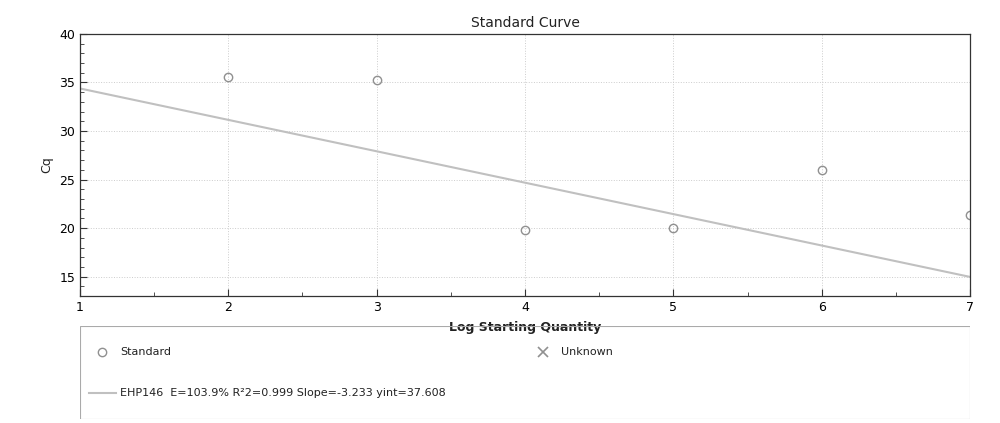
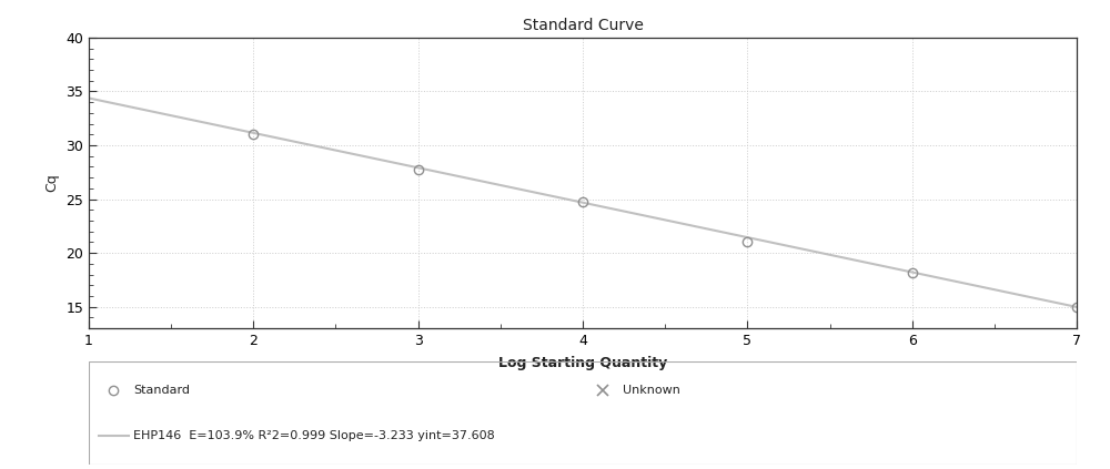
2: 35.6 -> 31.0
3: 35.2 -> 27.7
4: 19.8 -> 24.7
5: 20.0 -> 21.0
6: 26.0 -> 18.2
7: 21.4 -> 15.0
